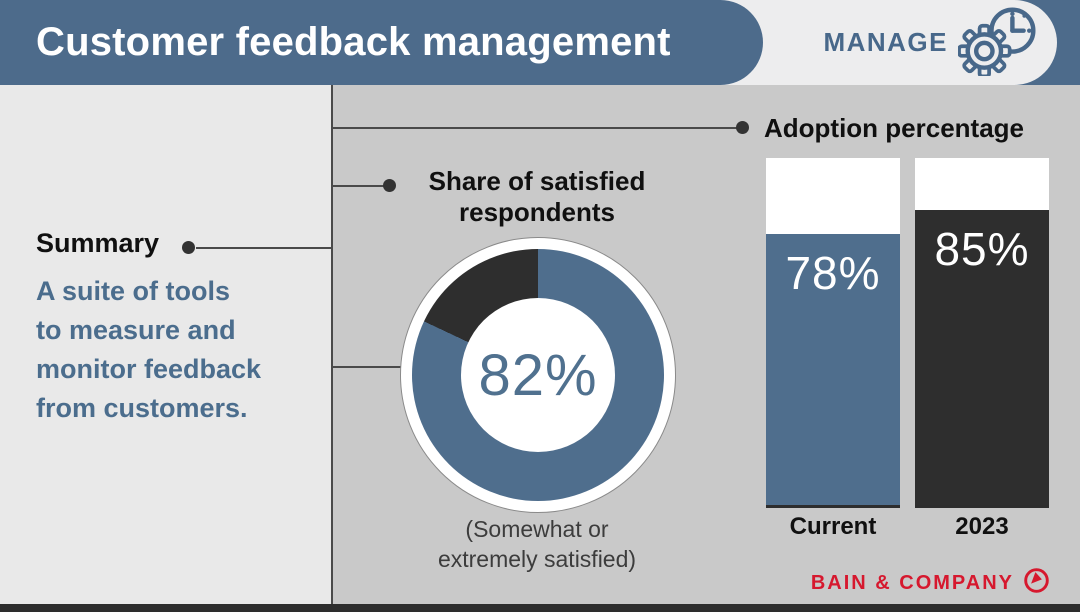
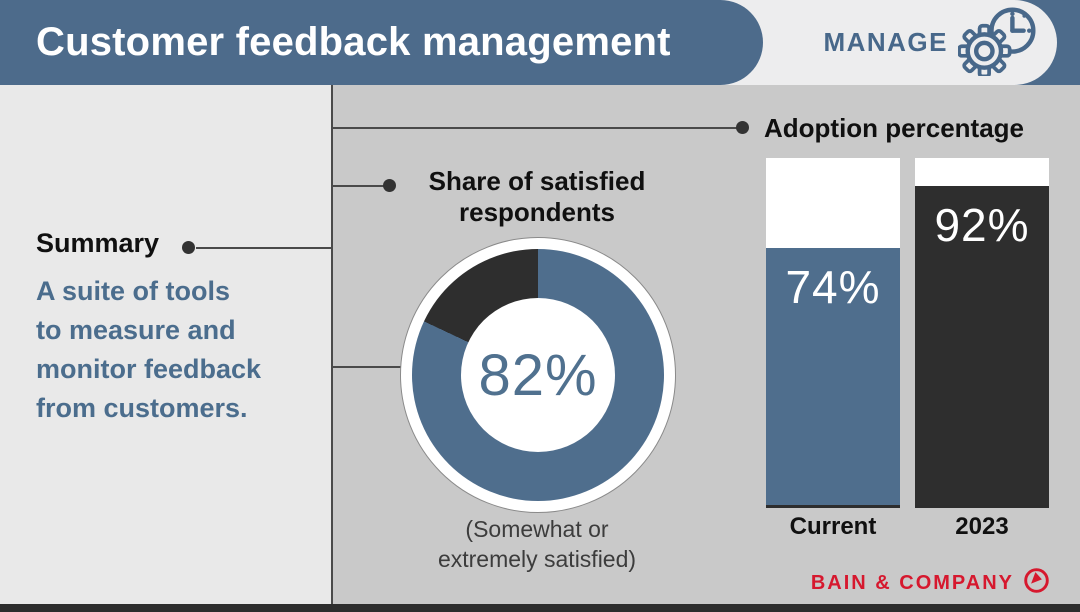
Adoption percentage/Current: 78% -> 74%
Adoption percentage/2023: 85% -> 92%
